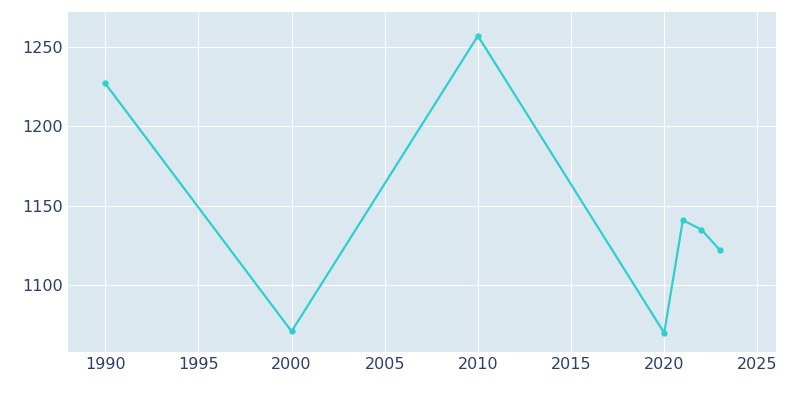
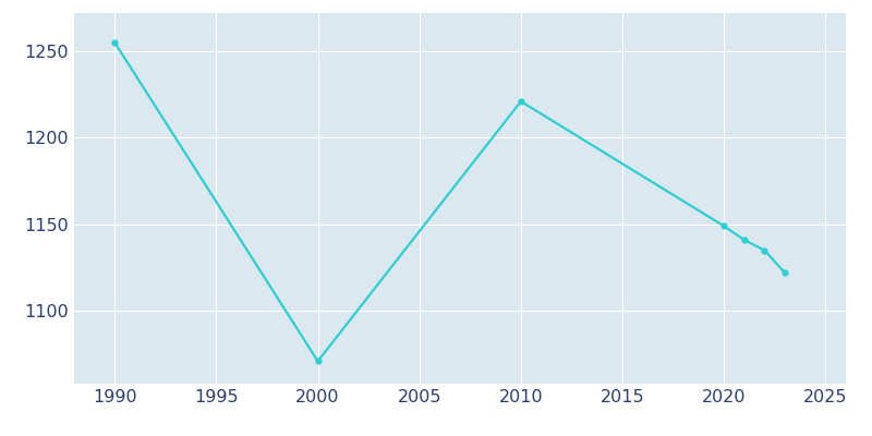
1990: 1227 -> 1255
2010: 1257 -> 1221
2020: 1070 -> 1149
